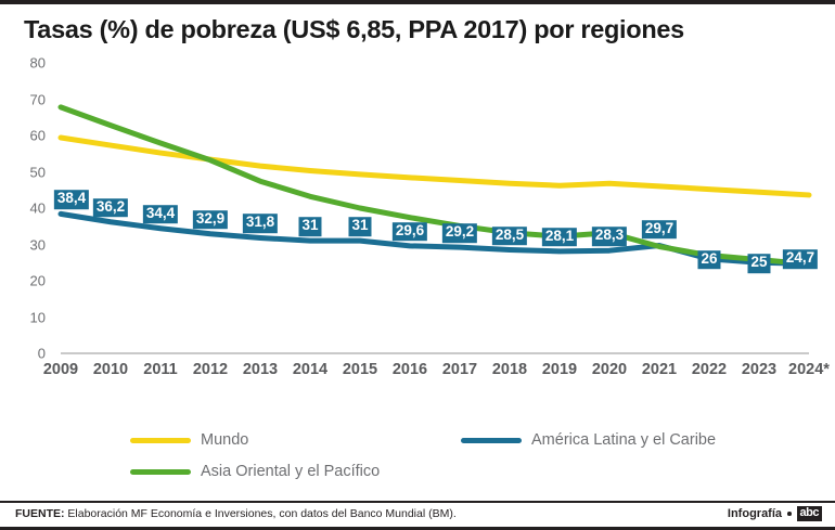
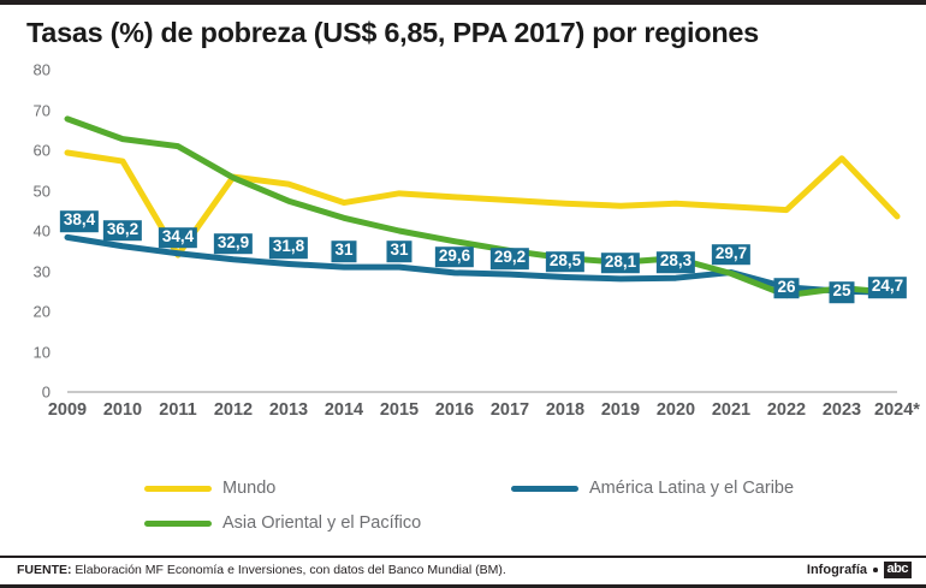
Mundo/2011: 55 -> 34
Asia Oriental y el Pacífico/2011: 58 -> 61
Mundo/2014: 50 -> 47
Asia Oriental y el Pacífico/2022: 27 -> 24
Mundo/2023: 44 -> 58
